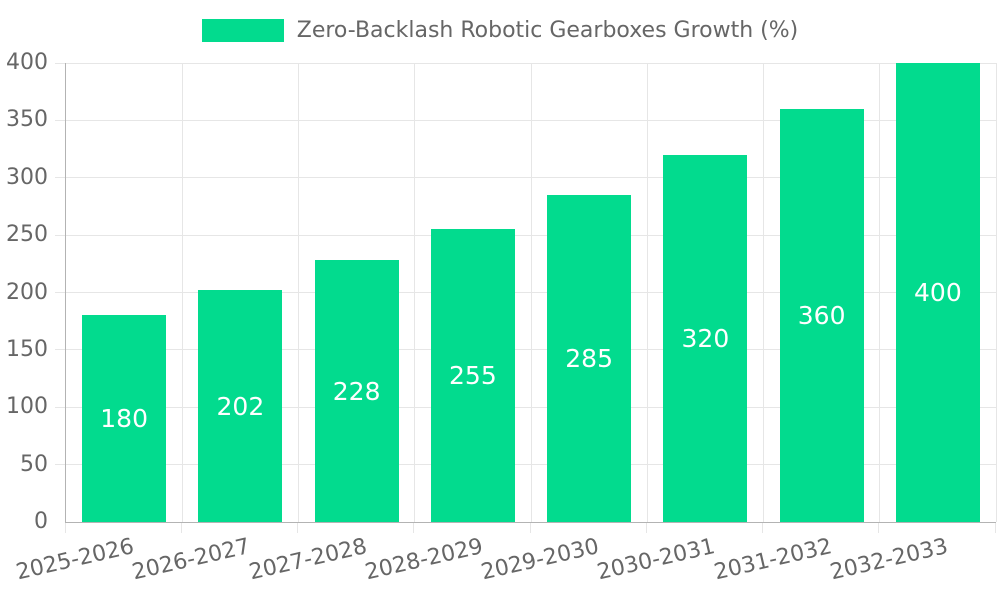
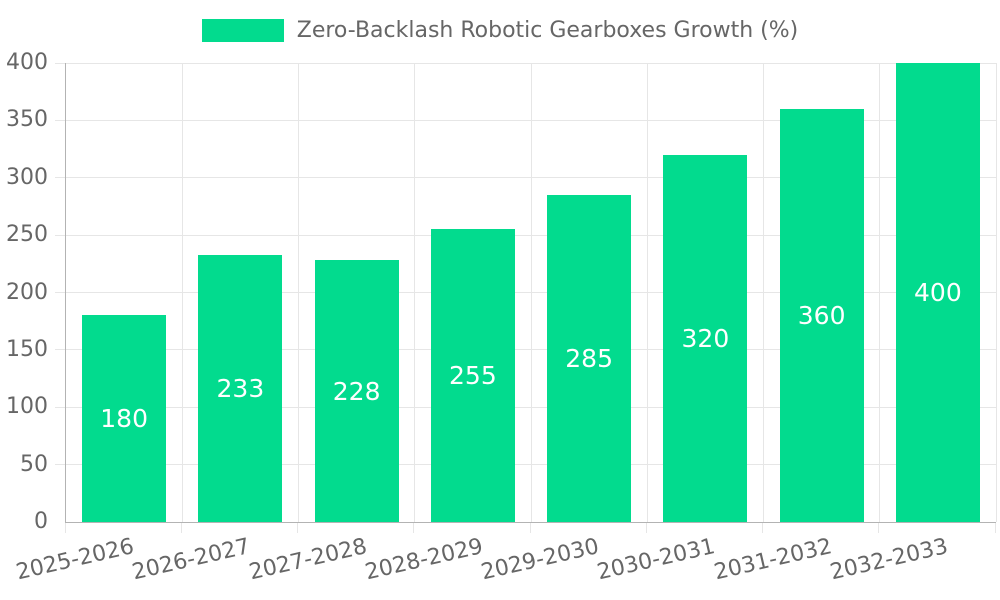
2026-2027: 202 -> 233
